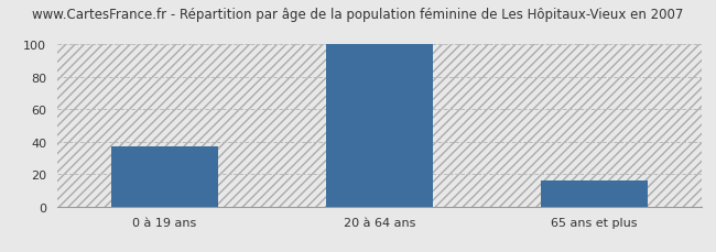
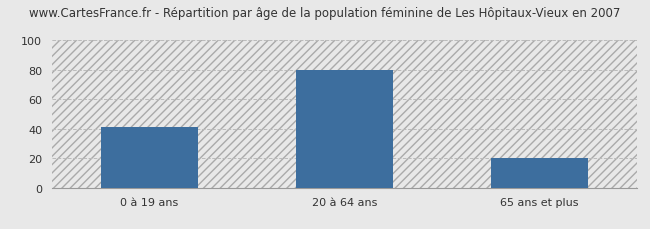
0 à 19 ans: 37 -> 41
20 à 64 ans: 100 -> 80
65 ans et plus: 16 -> 20
